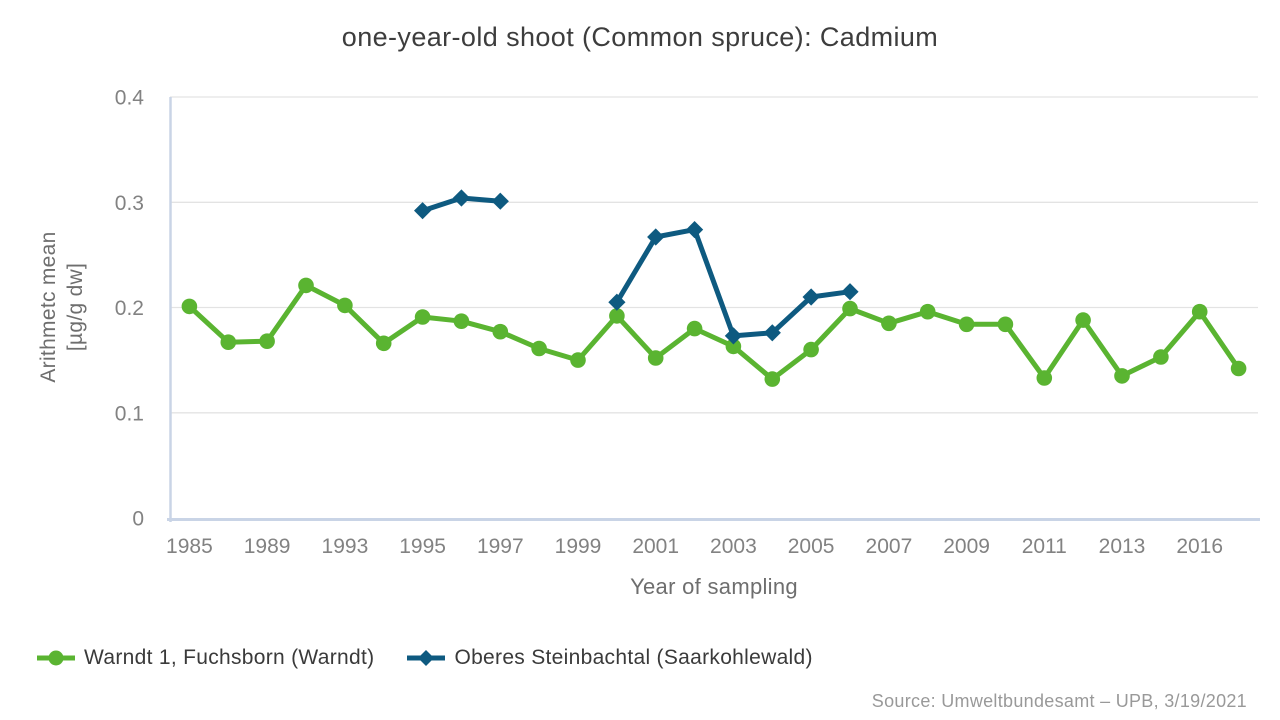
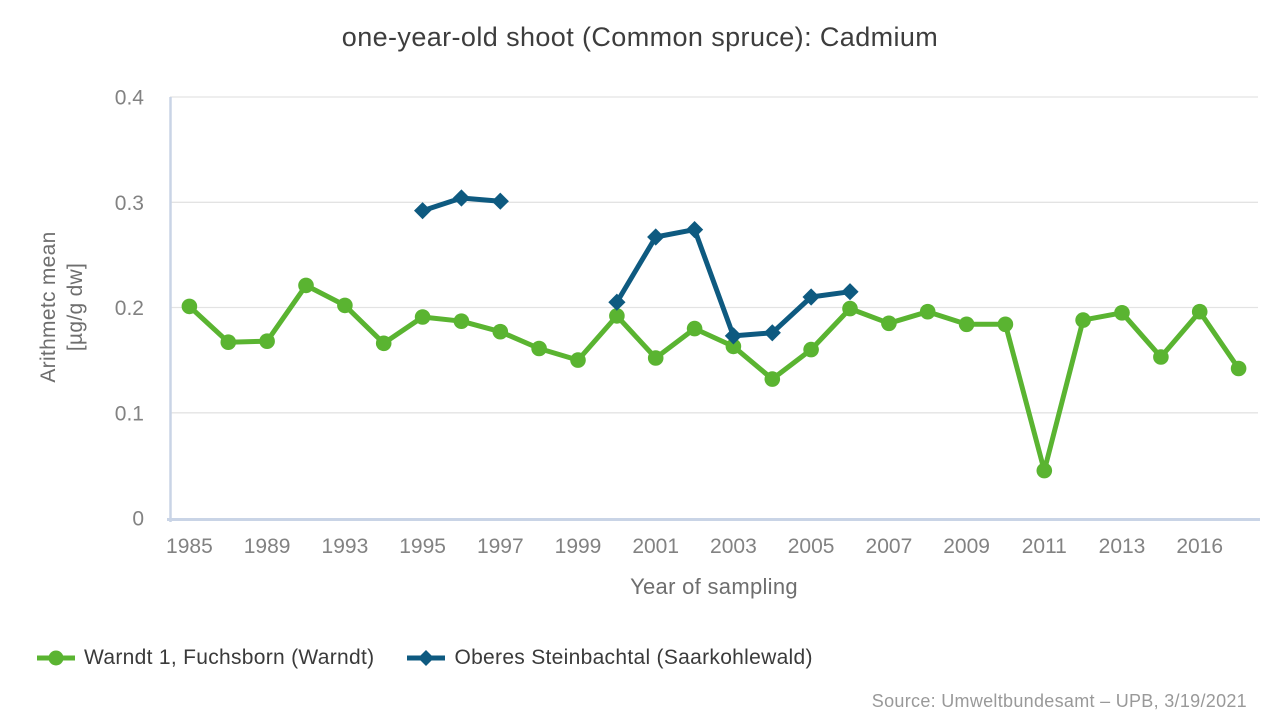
Warndt 1, Fuchsborn (Warndt)/2011: 0.133 -> 0.045
Warndt 1, Fuchsborn (Warndt)/2013: 0.135 -> 0.195
